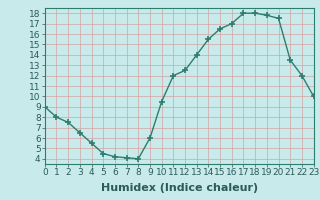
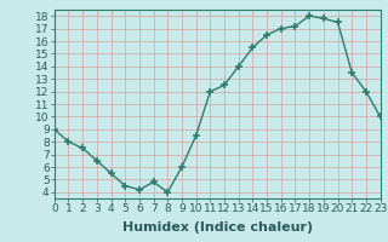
7: 4.1 -> 4.8
10: 9.5 -> 8.5
17: 18.0 -> 17.2
